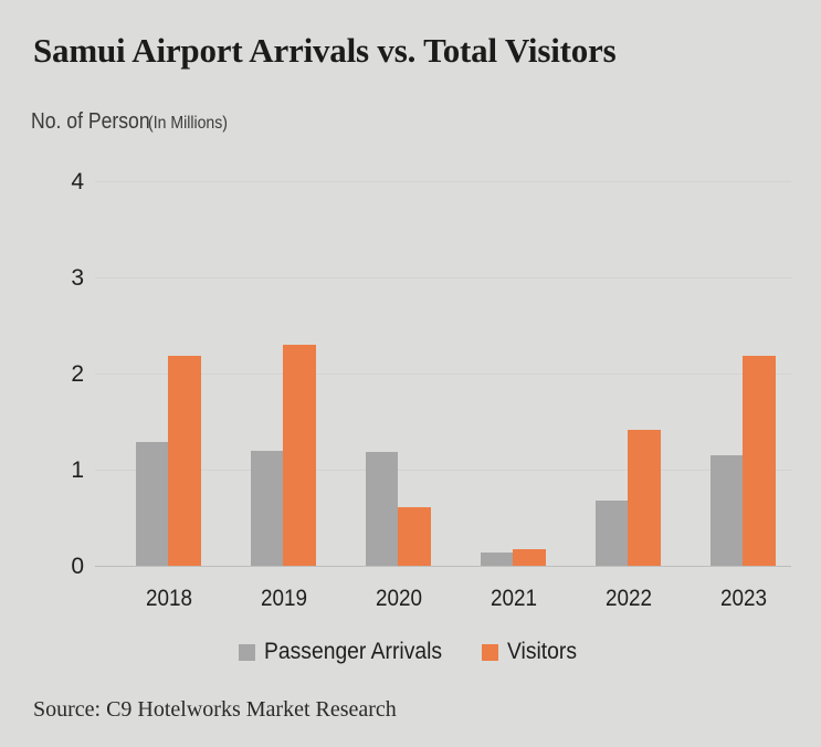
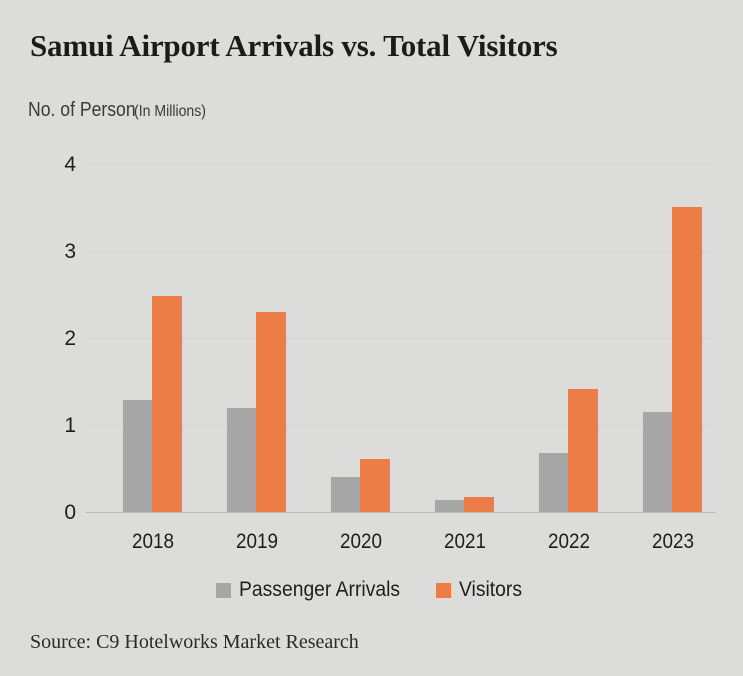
Visitors/2018: 2.2 -> 2.5
Passenger Arrivals/2020: 1.2 -> 0.4
Visitors/2023: 2.2 -> 3.5
